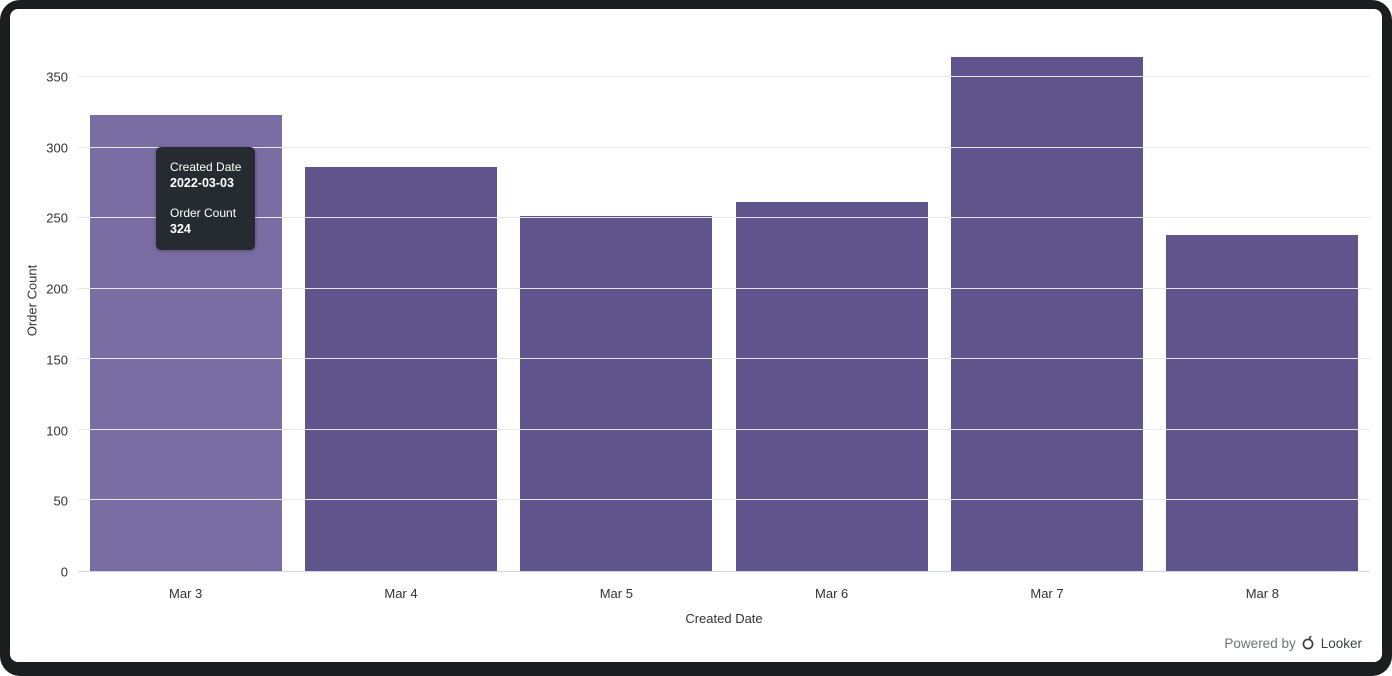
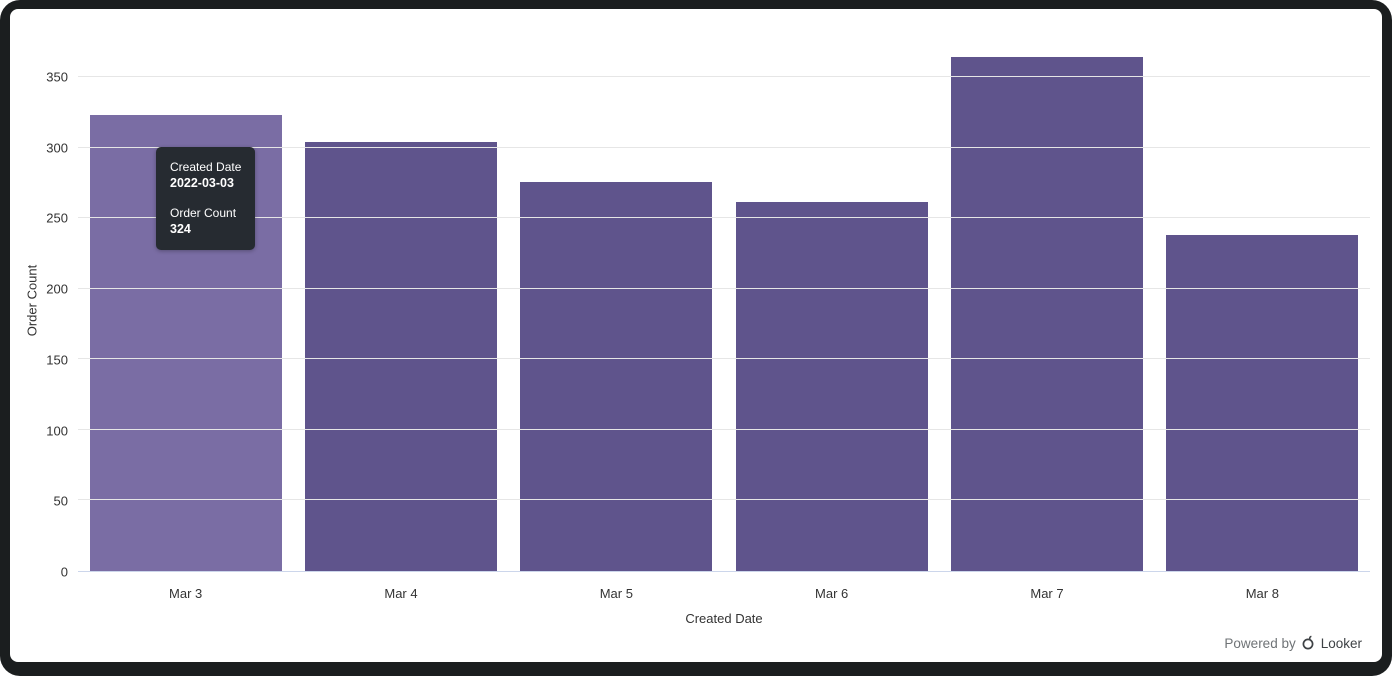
Mar 4: 287 -> 305
Mar 5: 252 -> 276
